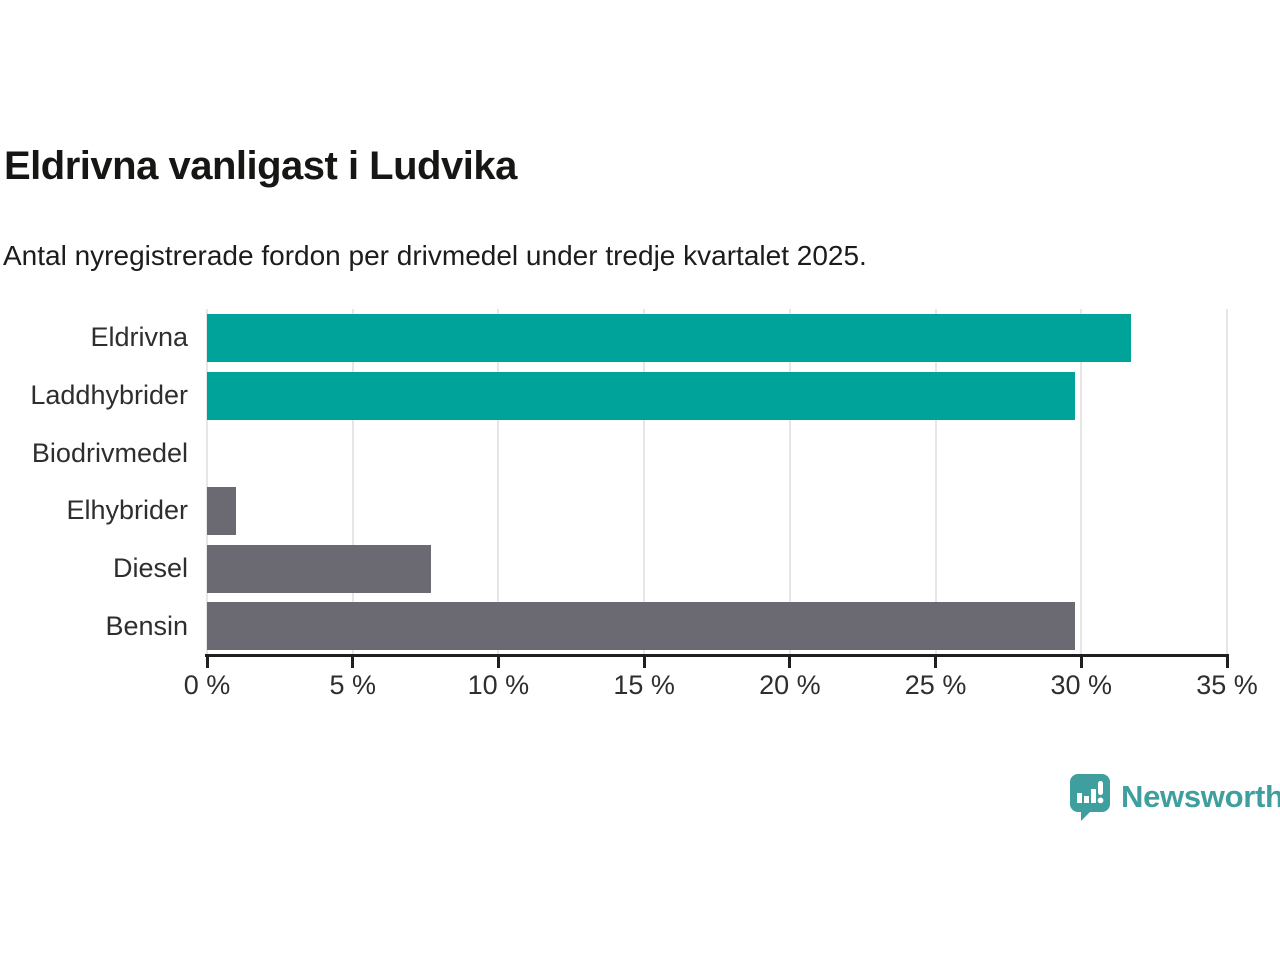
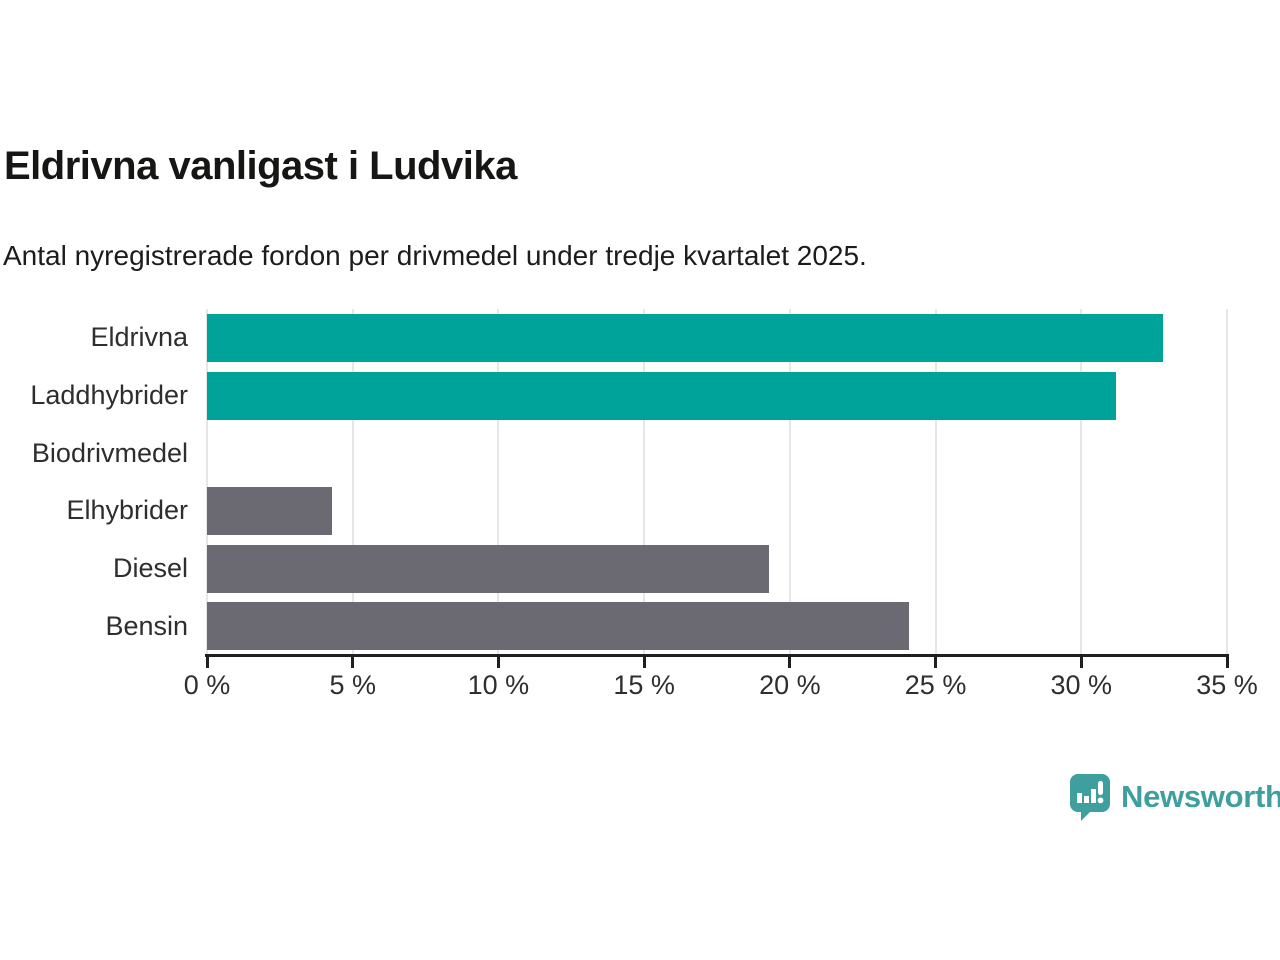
Eldrivna: 31.7% -> 32.8%
Laddhybrider: 29.8% -> 31.2%
Elhybrider: 1.0% -> 4.3%
Diesel: 7.7% -> 19.3%
Bensin: 29.8% -> 24.1%
